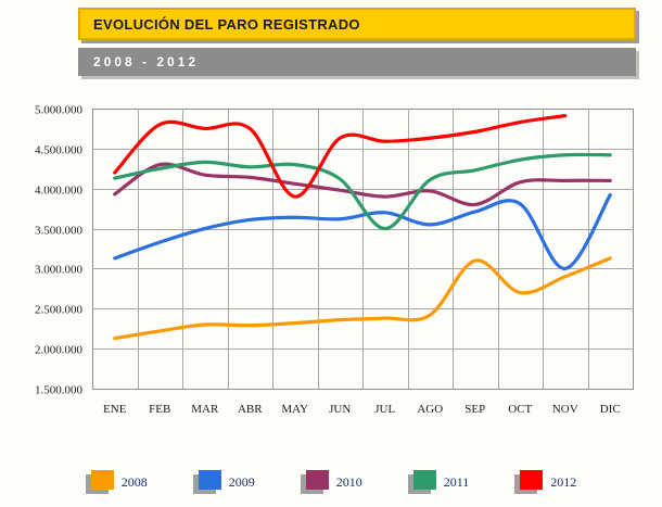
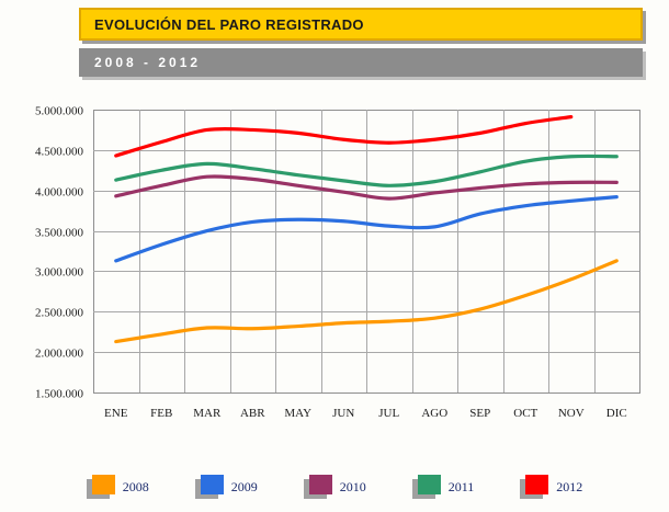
2012/ENE: 4200000 -> 4400000
2010/FEB: 4300000 -> 4100000
2012/FEB: 4800000 -> 4600000
2011/MAY: 4300000 -> 4200000
2012/MAY: 3900000 -> 4700000
2009/JUL: 3700000 -> 3600000
2011/JUL: 3500000 -> 4100000
2008/SEP: 3100000 -> 2500000
2010/SEP: 3800000 -> 4000000
2009/NOV: 3000000 -> 3900000
